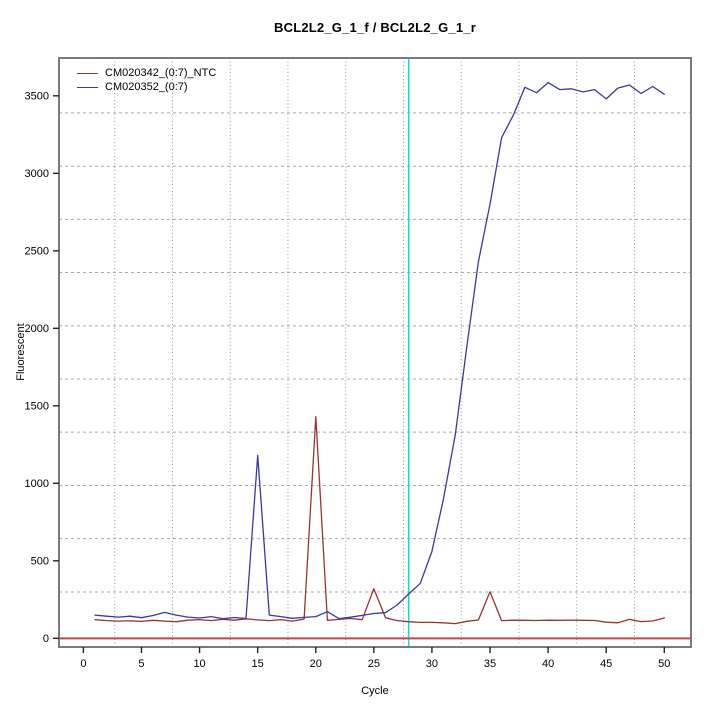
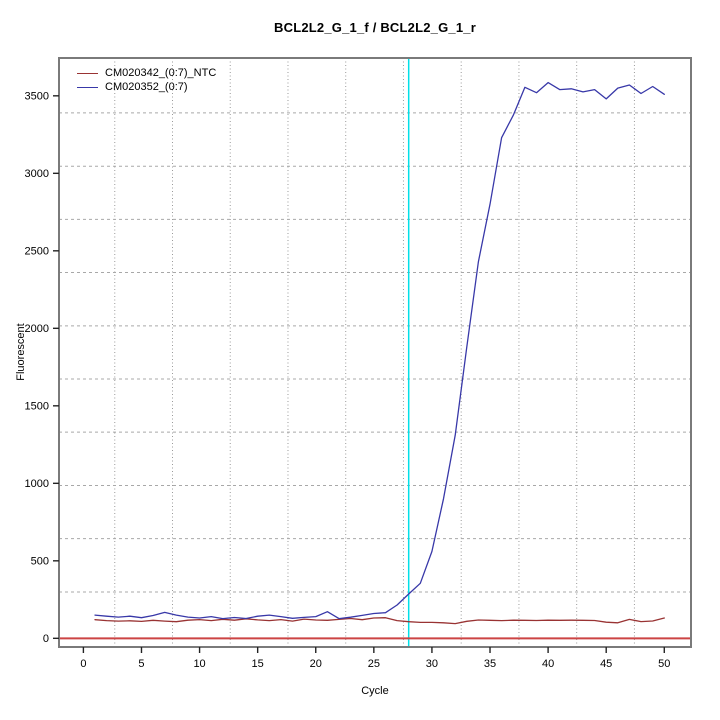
CM020352_(0:7)/15: 1180 -> 140
CM020342_(0:7)_NTC/20: 1430 -> 120
CM020342_(0:7)_NTC/25: 320 -> 130
CM020342_(0:7)_NTC/35: 300 -> 120
